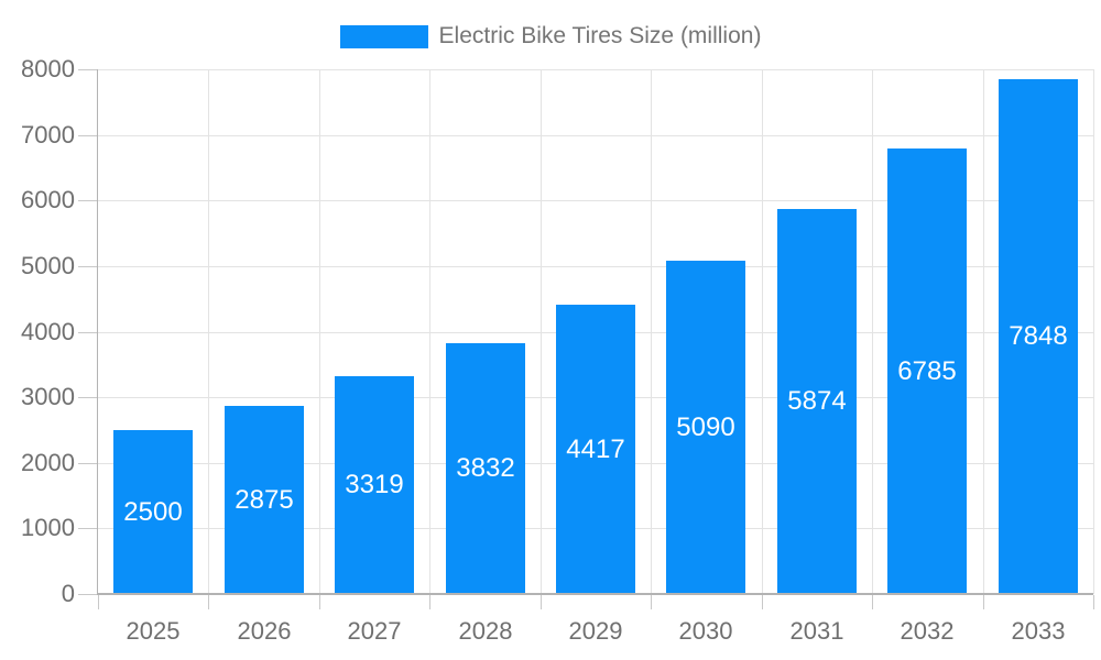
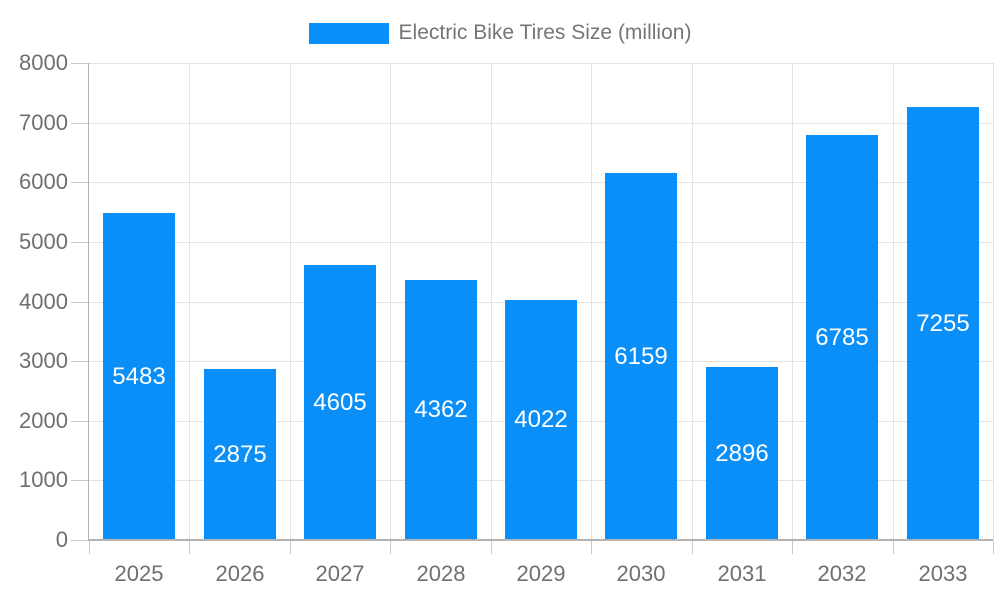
2025: 2500 -> 5483
2027: 3319 -> 4605
2028: 3832 -> 4362
2029: 4417 -> 4022
2030: 5090 -> 6159
2031: 5874 -> 2896
2033: 7848 -> 7255
